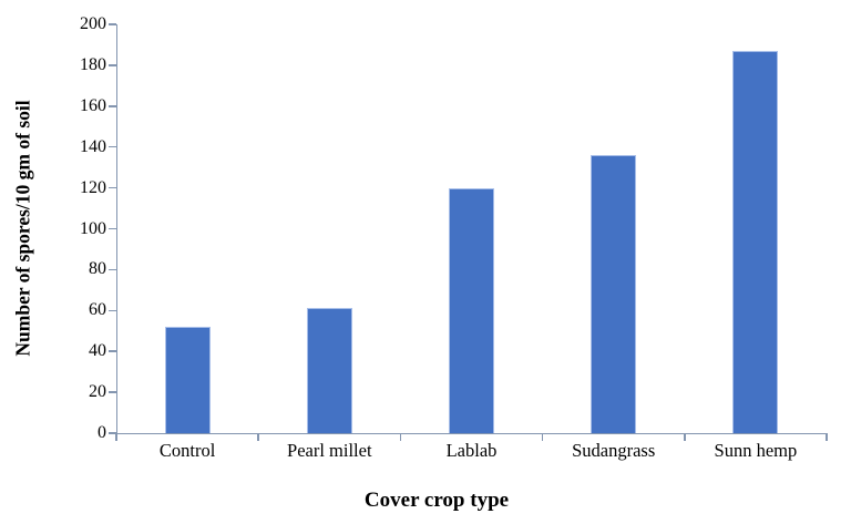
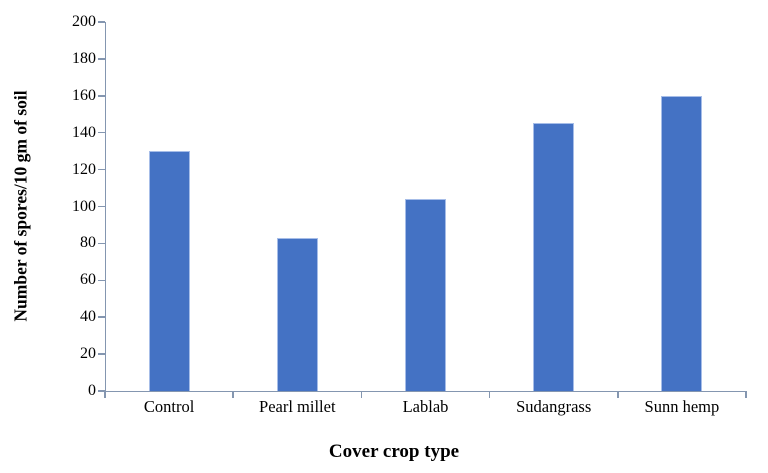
Control: 52 -> 130
Pearl millet: 61 -> 83
Lablab: 120 -> 104
Sudangrass: 136 -> 145
Sunn hemp: 187 -> 160
